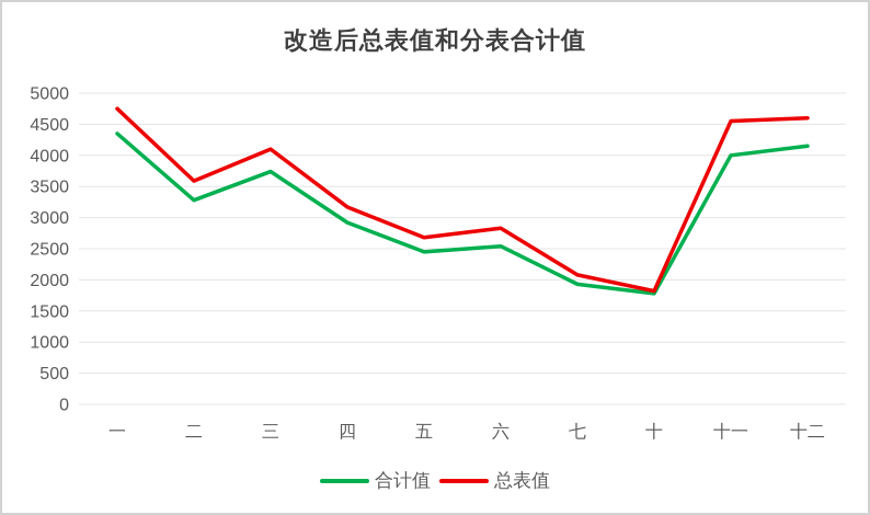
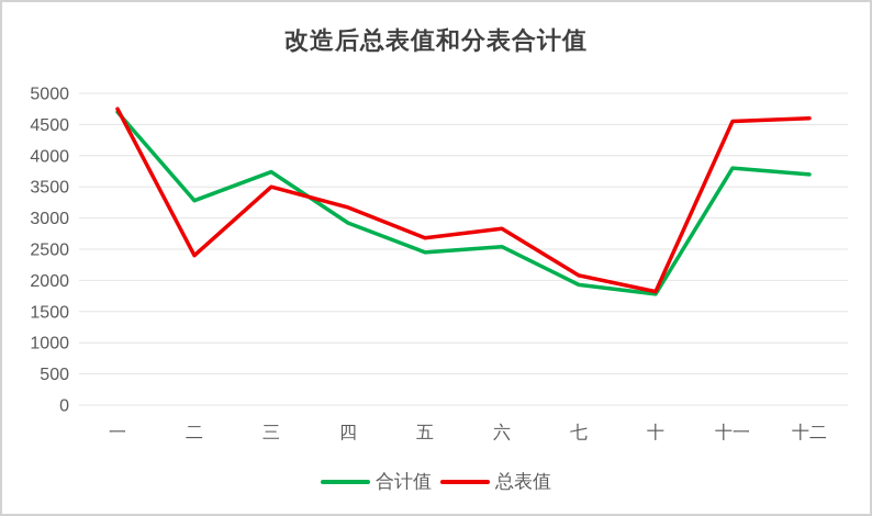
合计值/一: 4400 -> 4700
总表值/二: 3600 -> 2400
总表值/三: 4100 -> 3500
合计值/十一: 4000 -> 3800
合计值/十二: 4200 -> 3700
